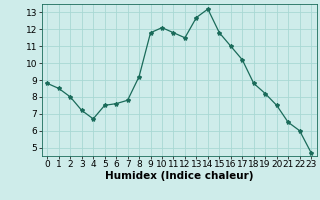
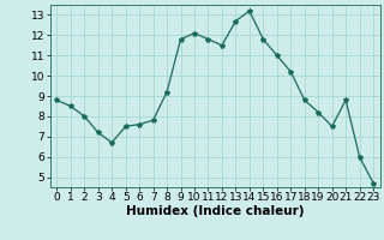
21: 6.5 -> 8.8
